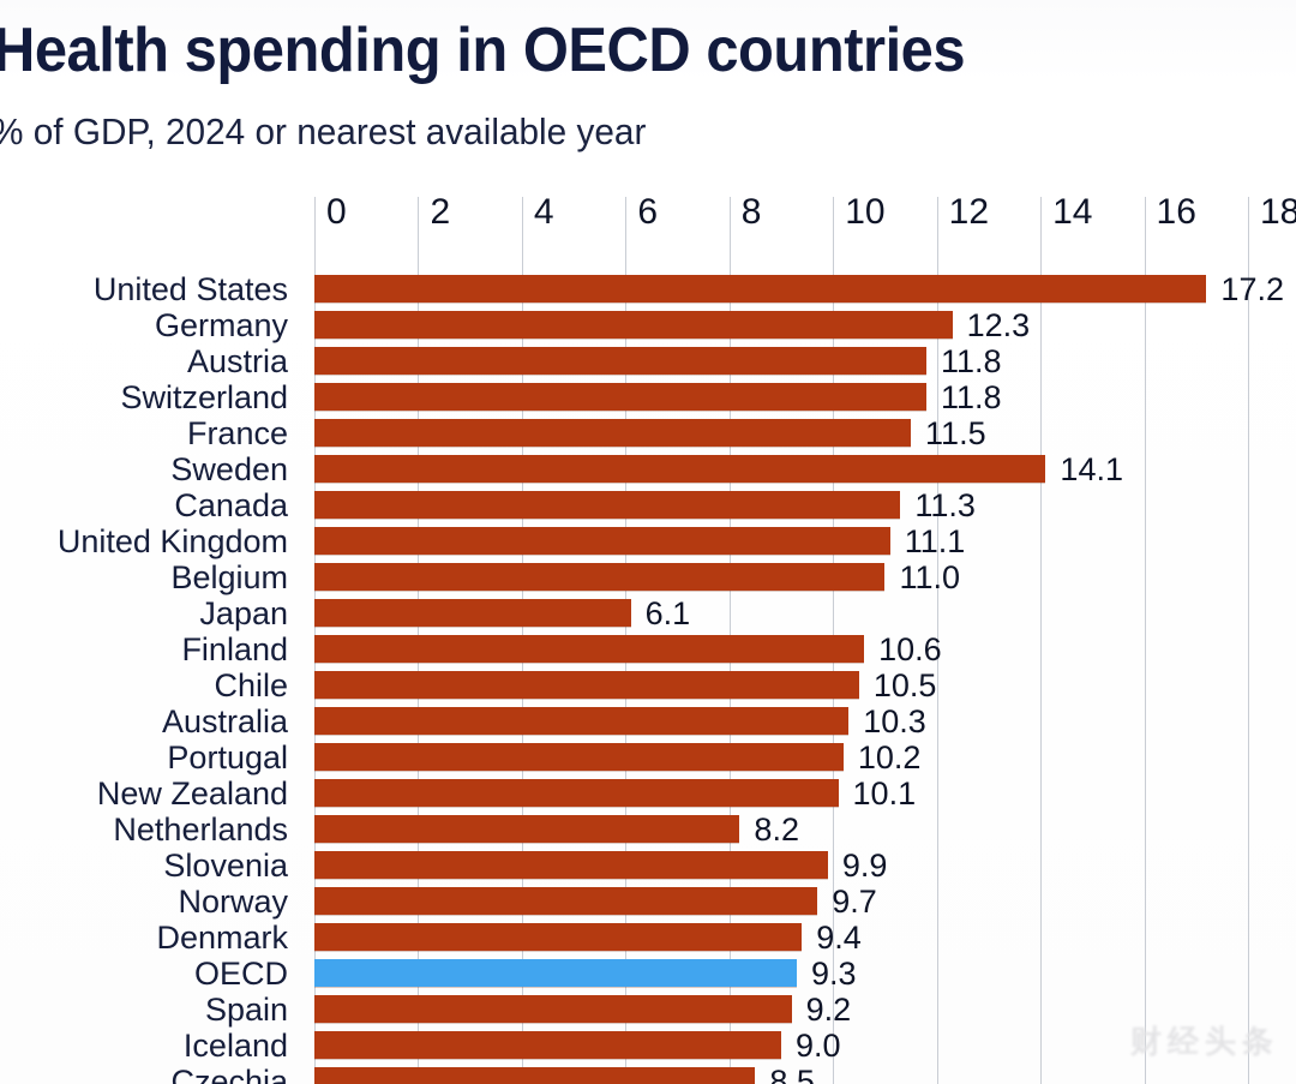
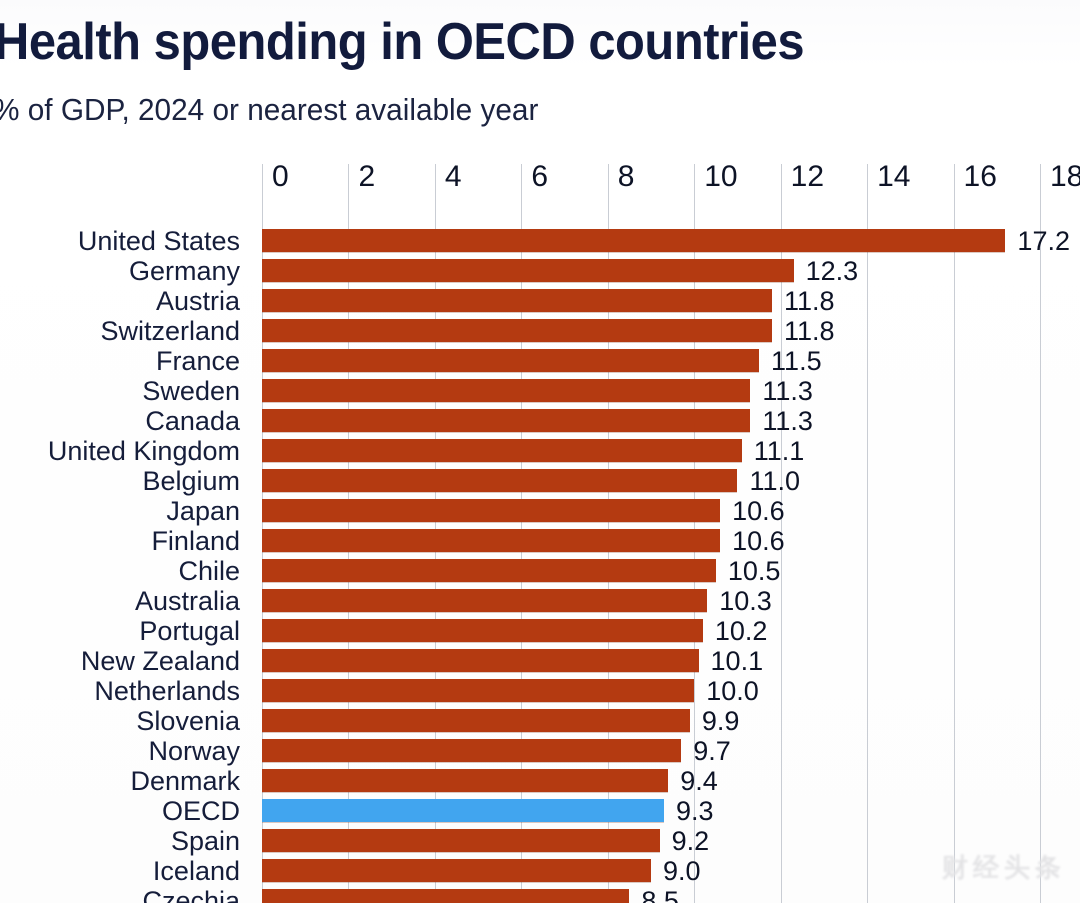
Sweden: 14.1 -> 11.3
Japan: 6.1 -> 10.6
Netherlands: 8.2 -> 10.0
